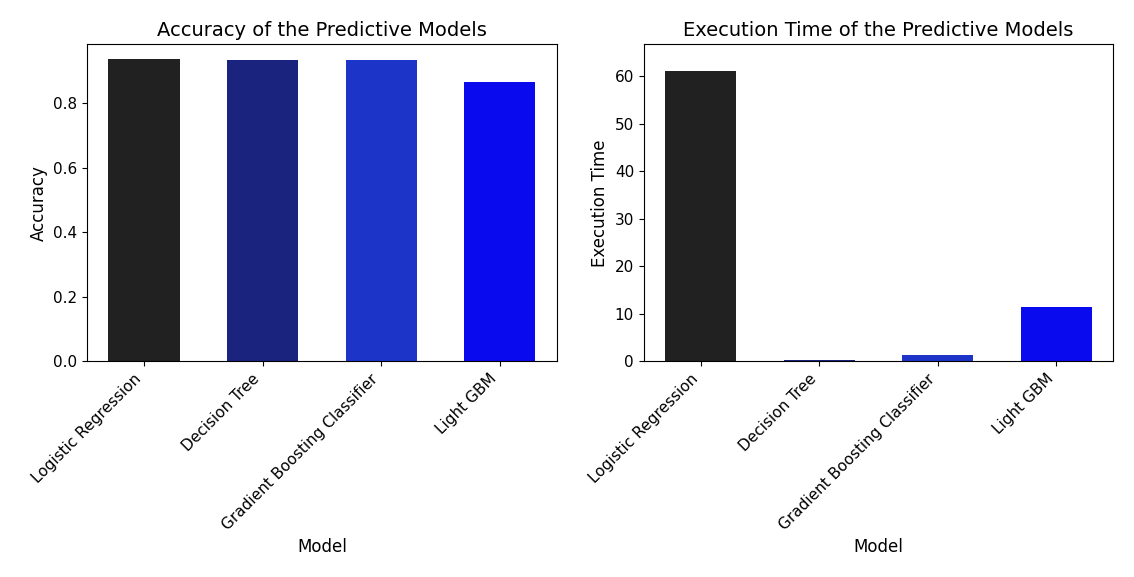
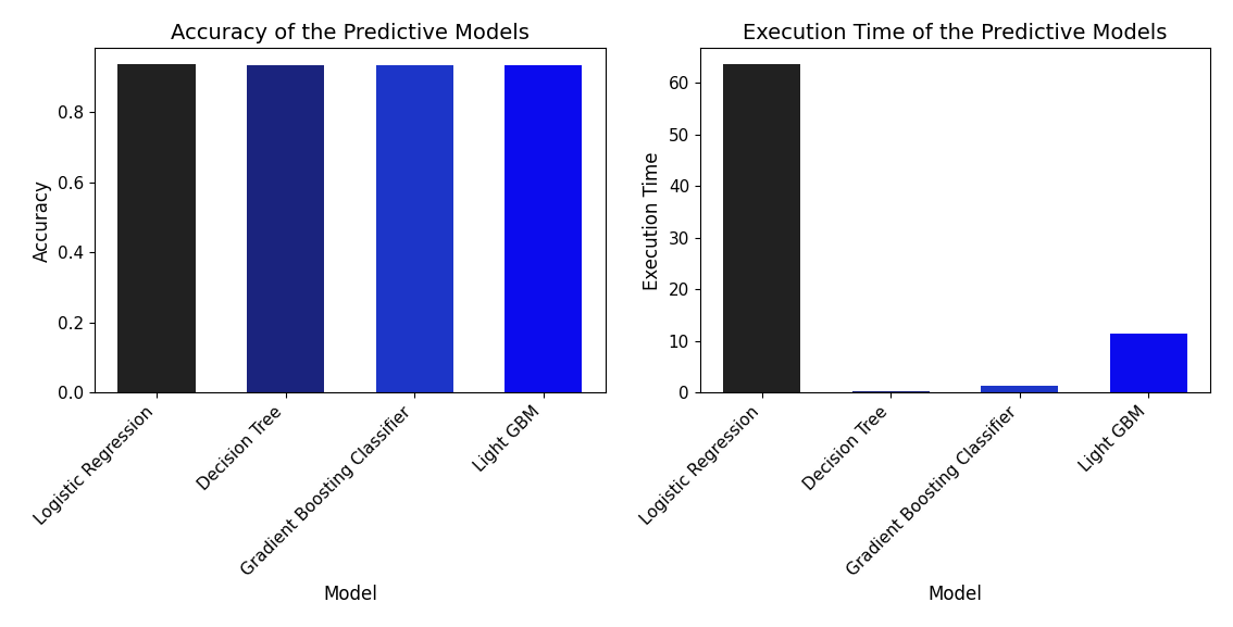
Accuracy of the Predictive Models/Light GBM: 0.865 -> 0.933
Execution Time of the Predictive Models/Logistic Regression: 61.0 -> 63.5
